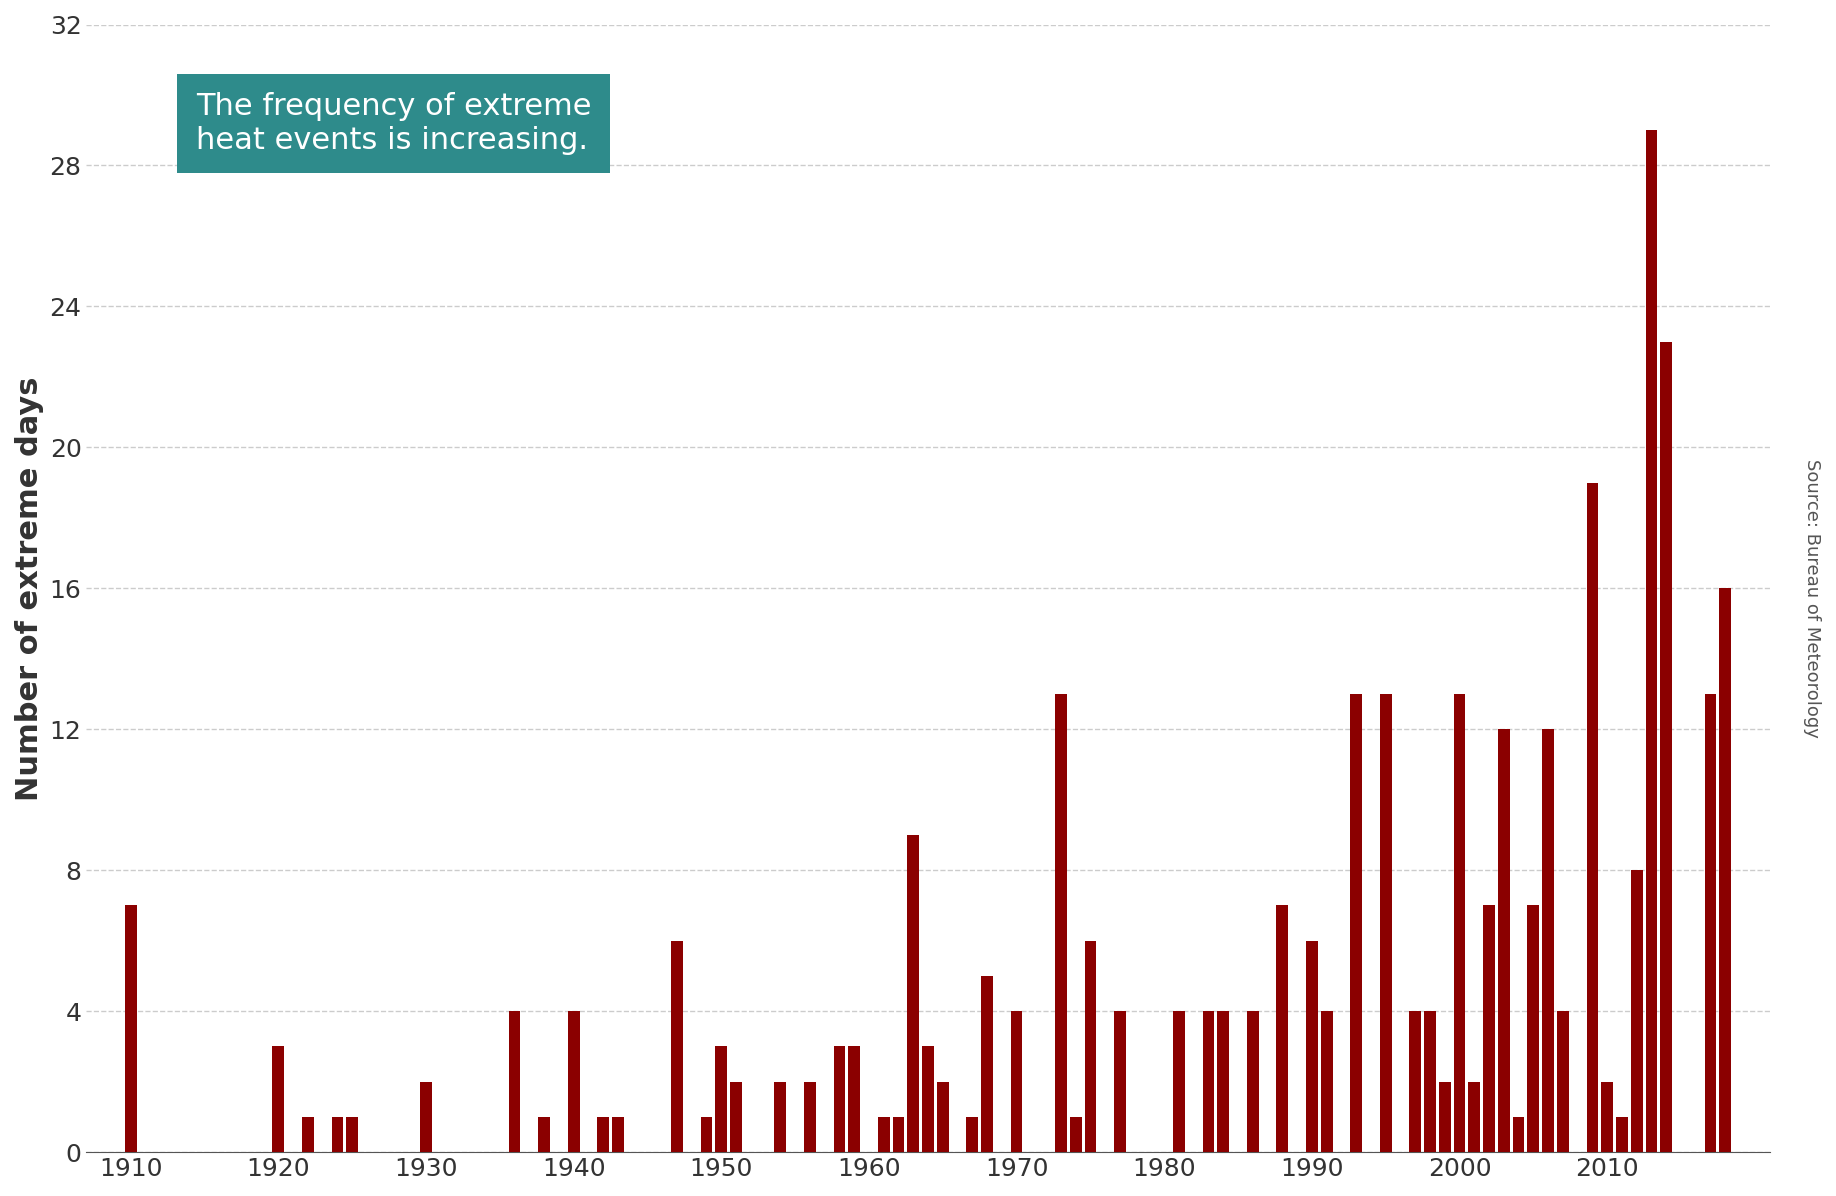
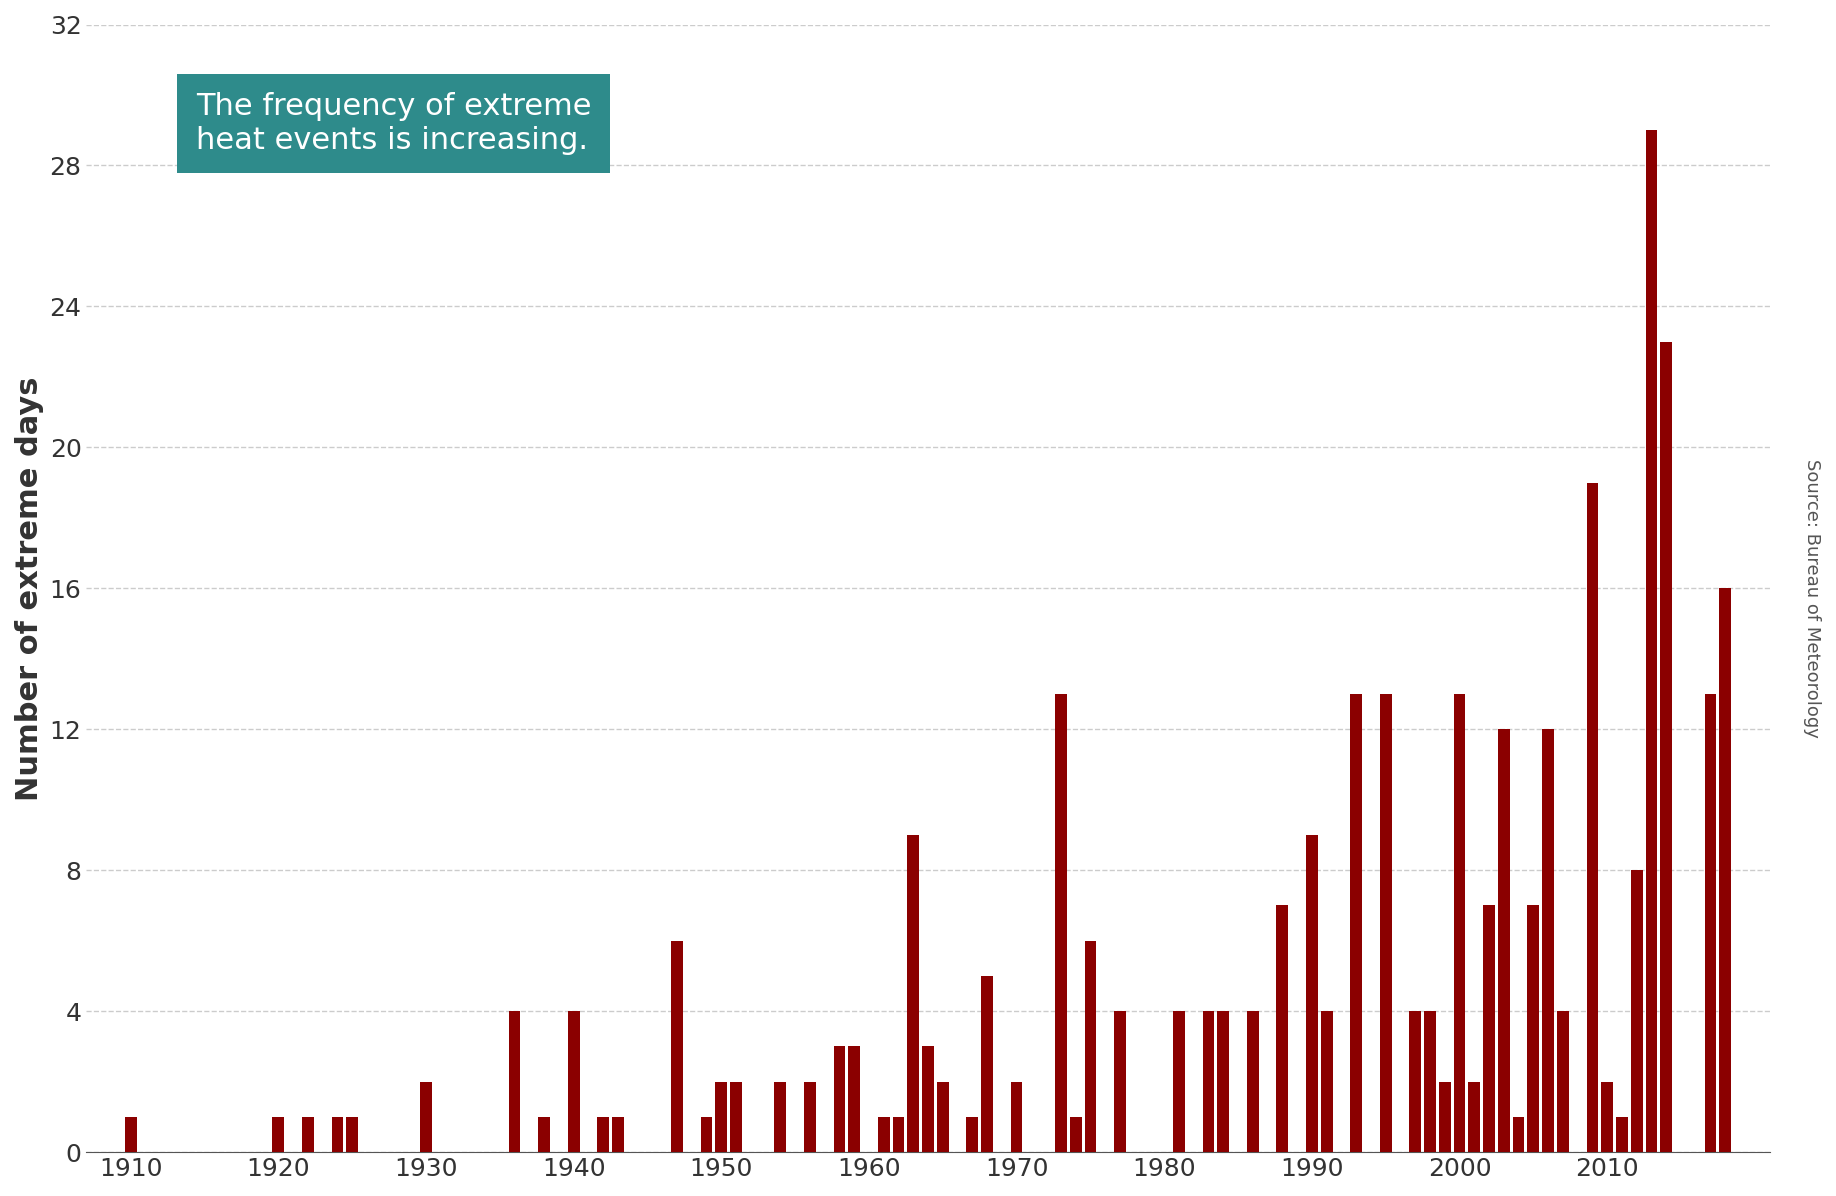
1910: 7 -> 1
1920: 3 -> 1
1950: 3 -> 2
1970: 4 -> 2
1990: 6 -> 9
